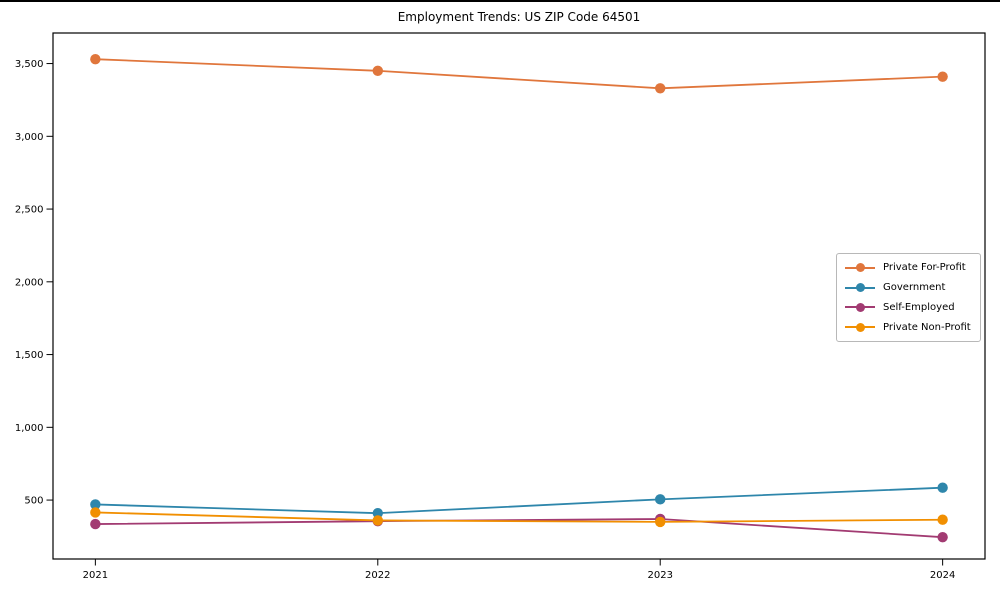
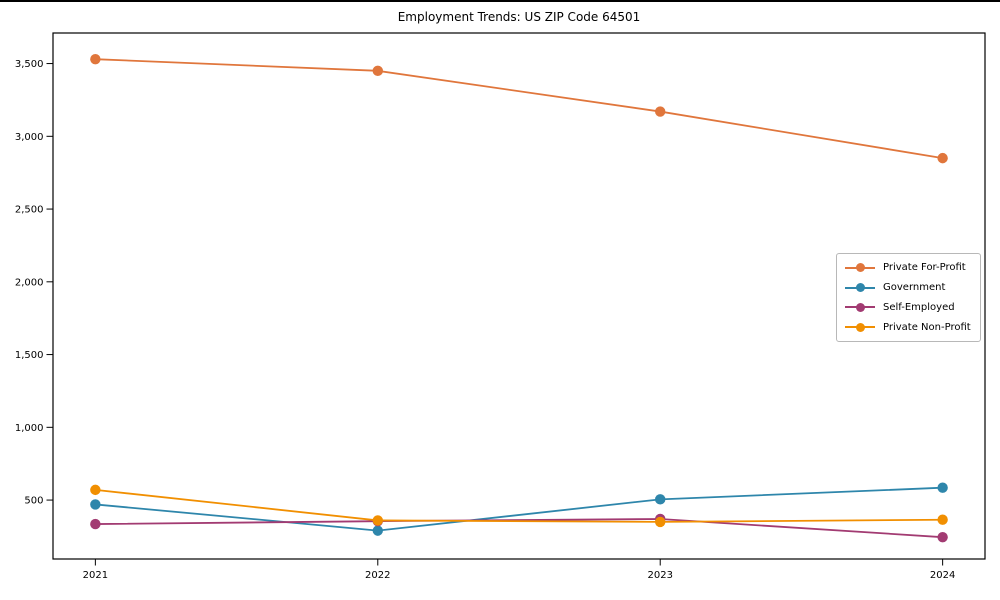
Private Non-Profit/2021: 420 -> 570
Government/2022: 410 -> 290
Private For-Profit/2023: 3330 -> 3170
Private For-Profit/2024: 3410 -> 2850
